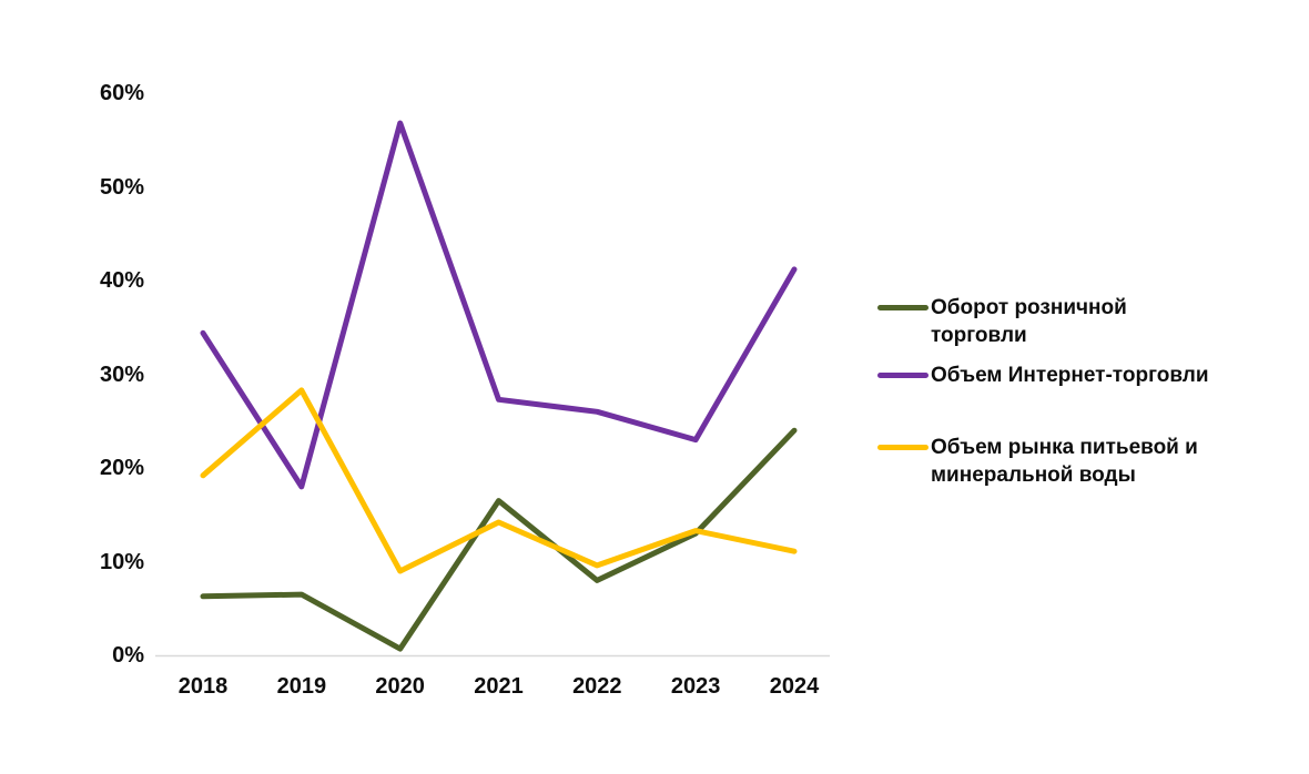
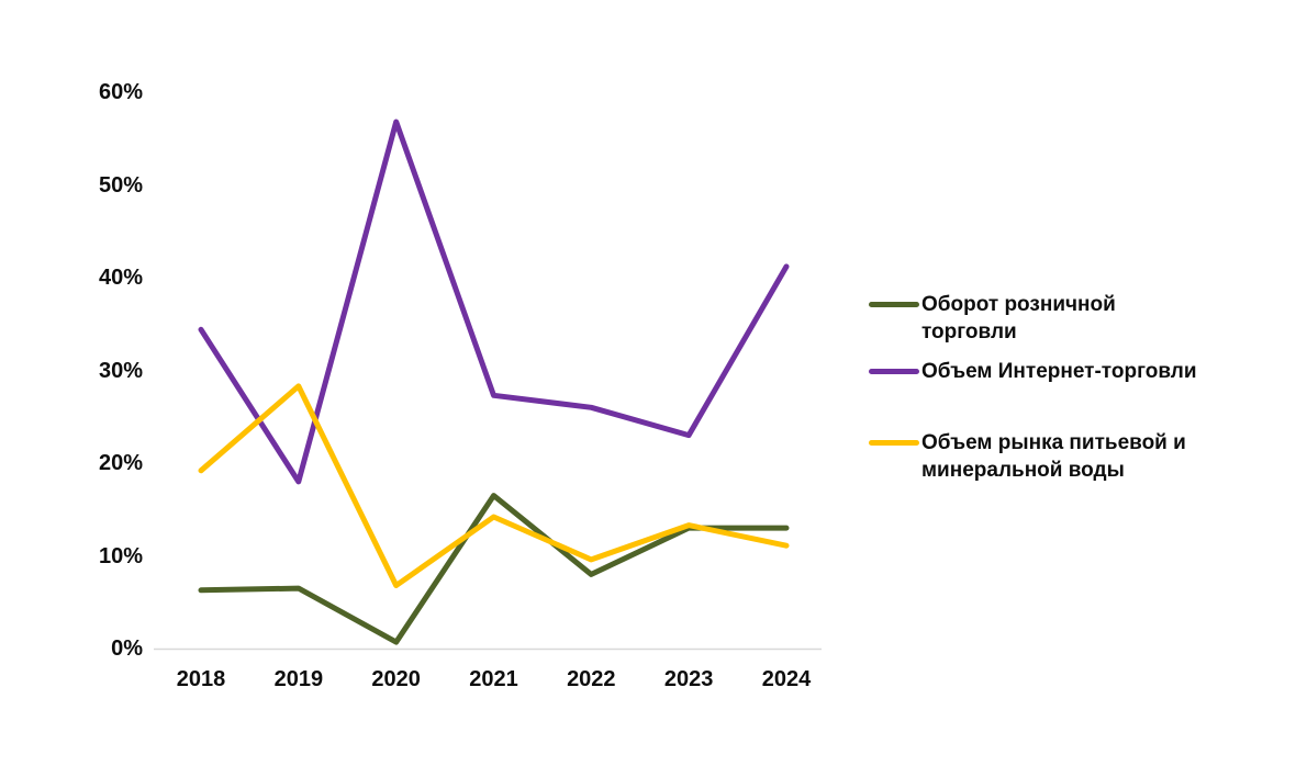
Объем рынка питьевой и минеральной воды/2020: 9% -> 7%
Оборот розничной торговли/2024: 24% -> 13%
